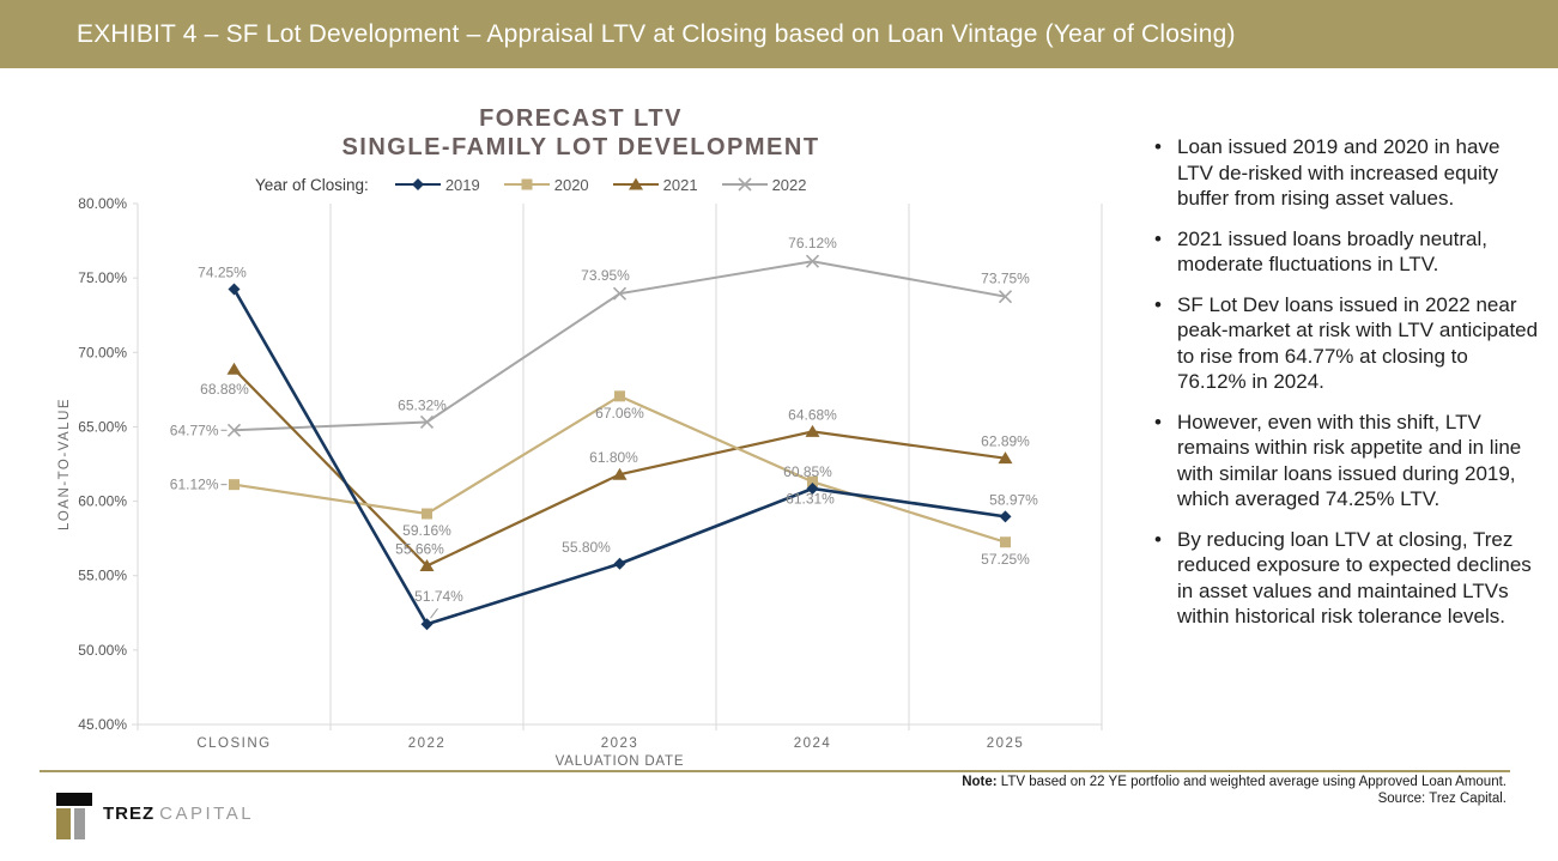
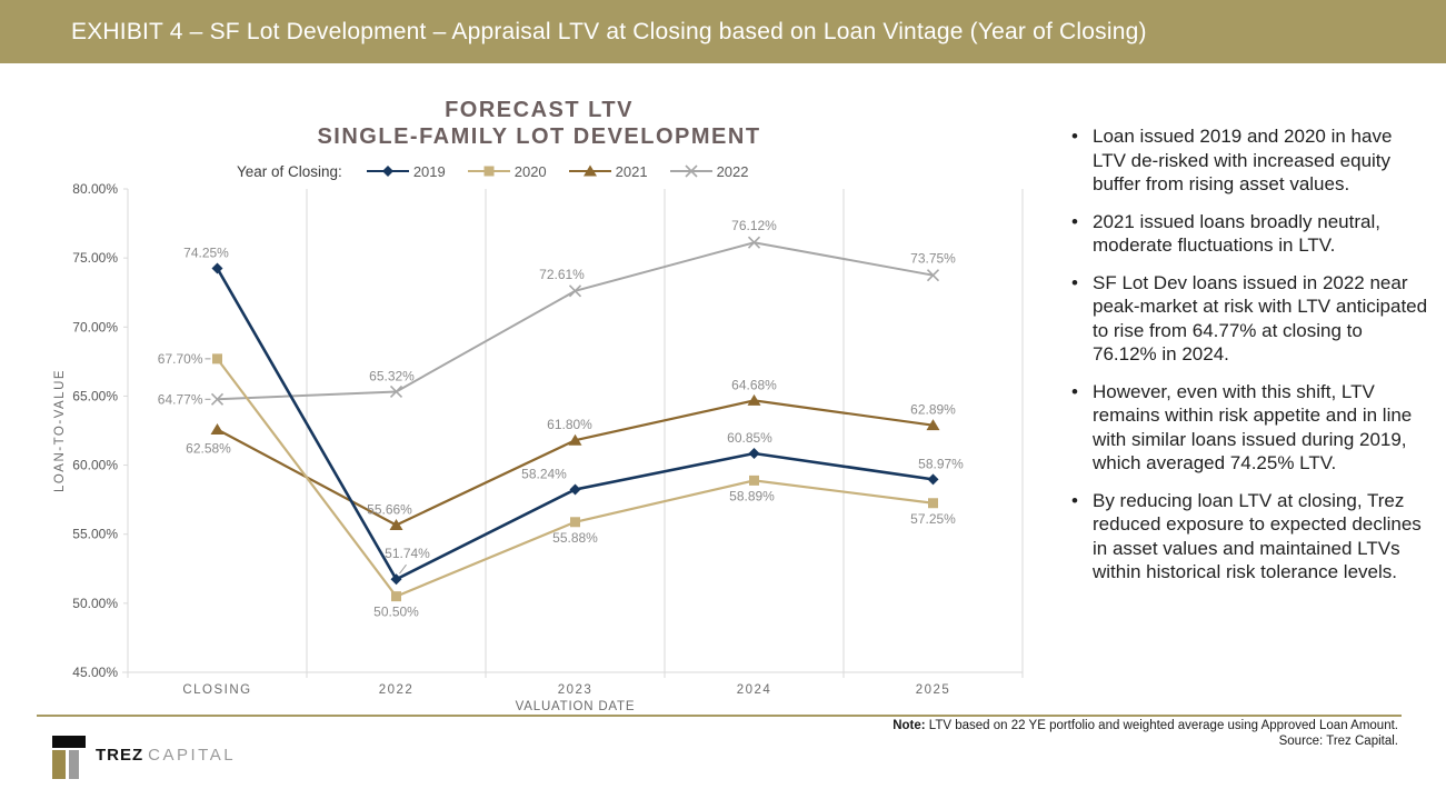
2020/CLOSING: 61.12% -> 67.70%
2021/CLOSING: 68.88% -> 62.58%
2020/2022: 59.16% -> 50.50%
2019/2023: 55.80% -> 58.24%
2020/2023: 67.06% -> 55.88%
2022/2023: 73.95% -> 72.61%
2020/2024: 61.31% -> 58.89%
